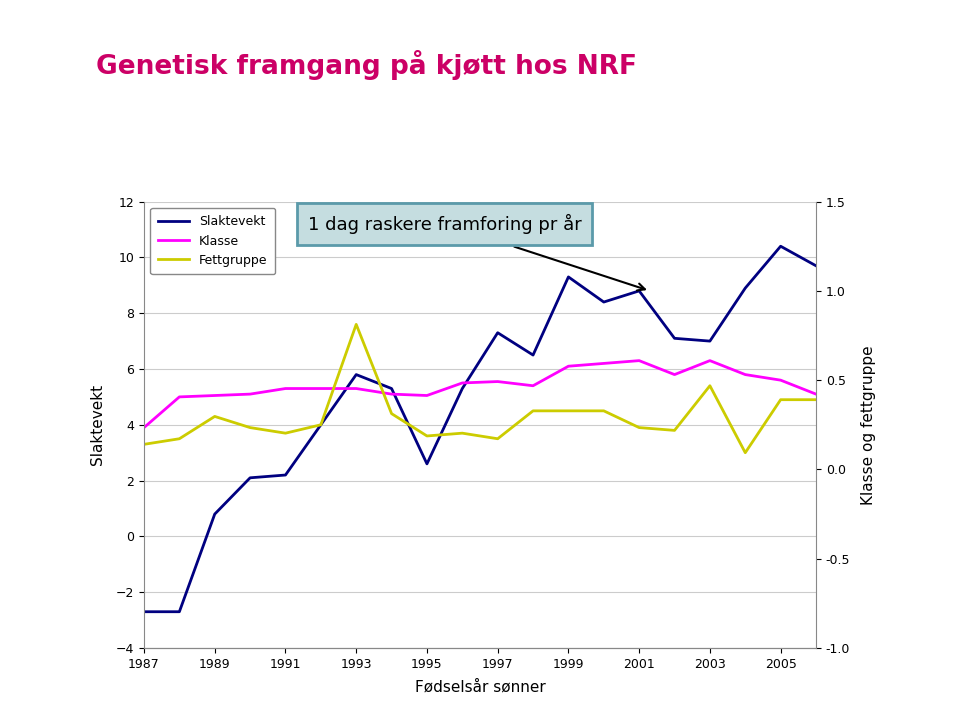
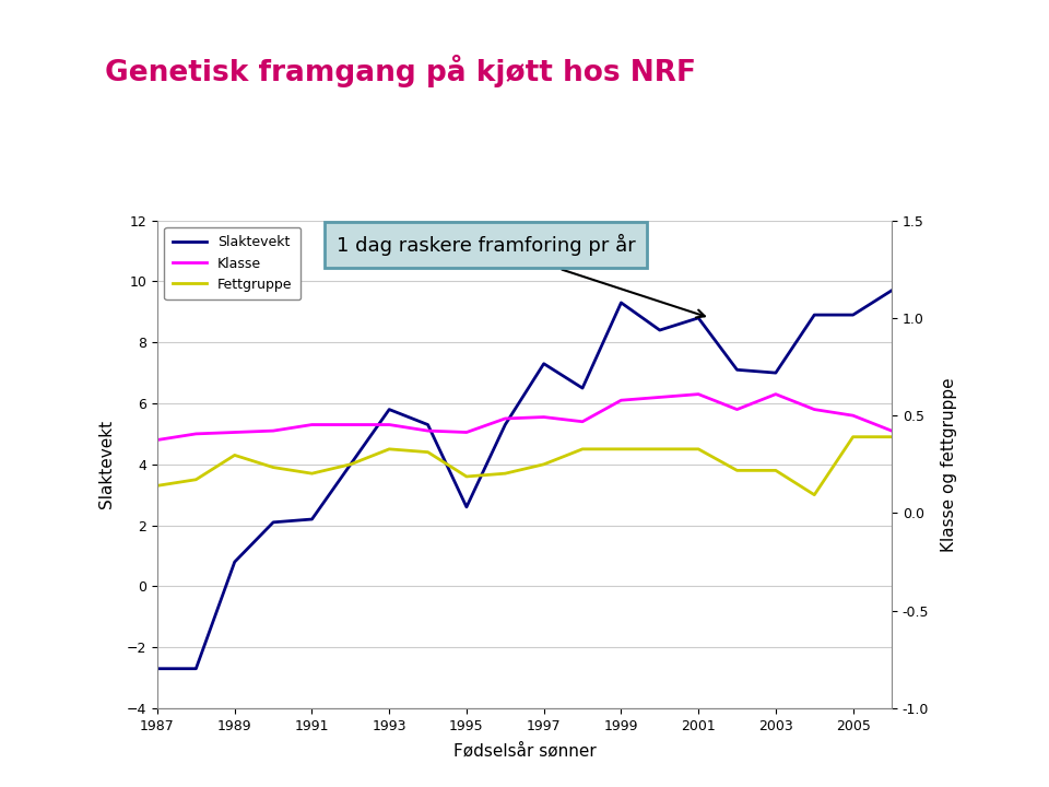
Klasse/1987: 3.90 -> 4.80
Fettgruppe/1993: 7.6 -> 4.5
Fettgruppe/1997: 3.5 -> 4.0
Fettgruppe/2001: 3.9 -> 4.5
Fettgruppe/2003: 5.4 -> 3.8
Slaktevekt/2005: 10.4 -> 8.9
